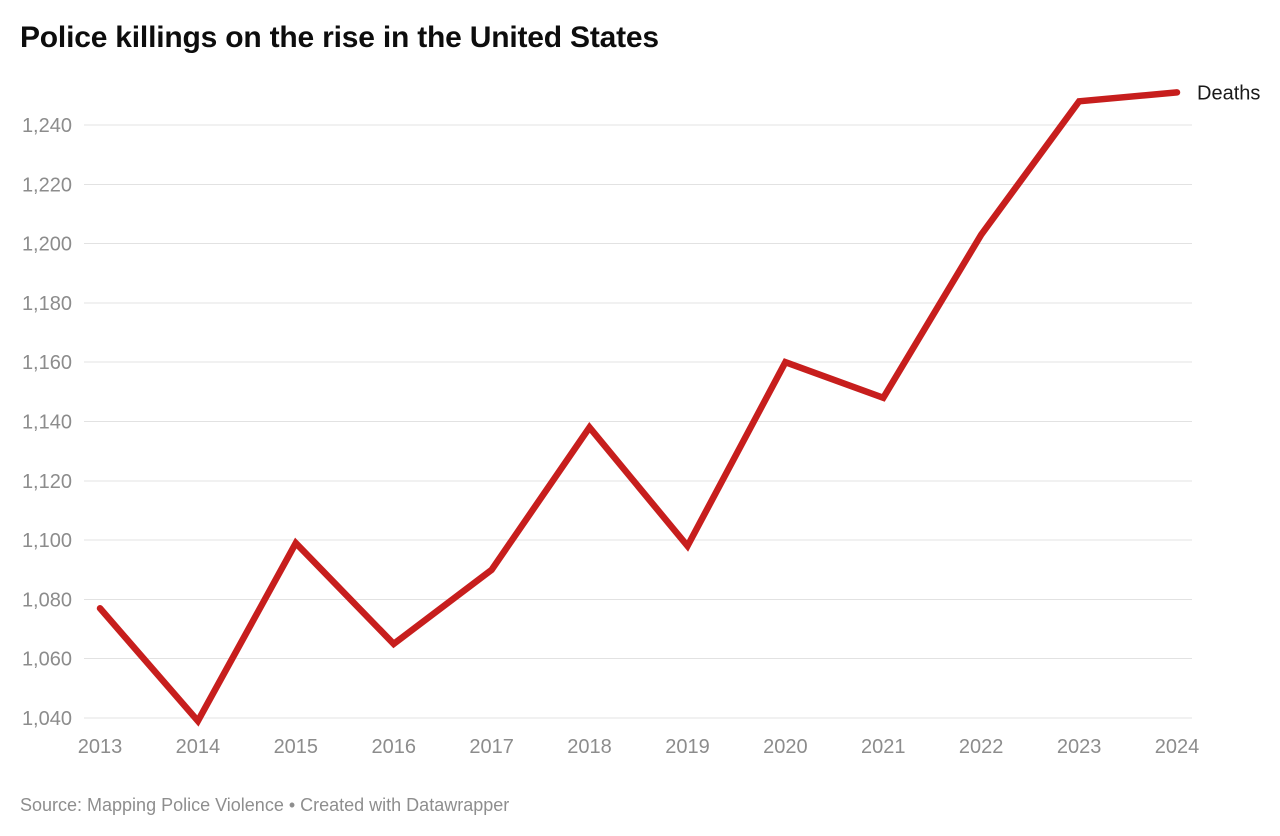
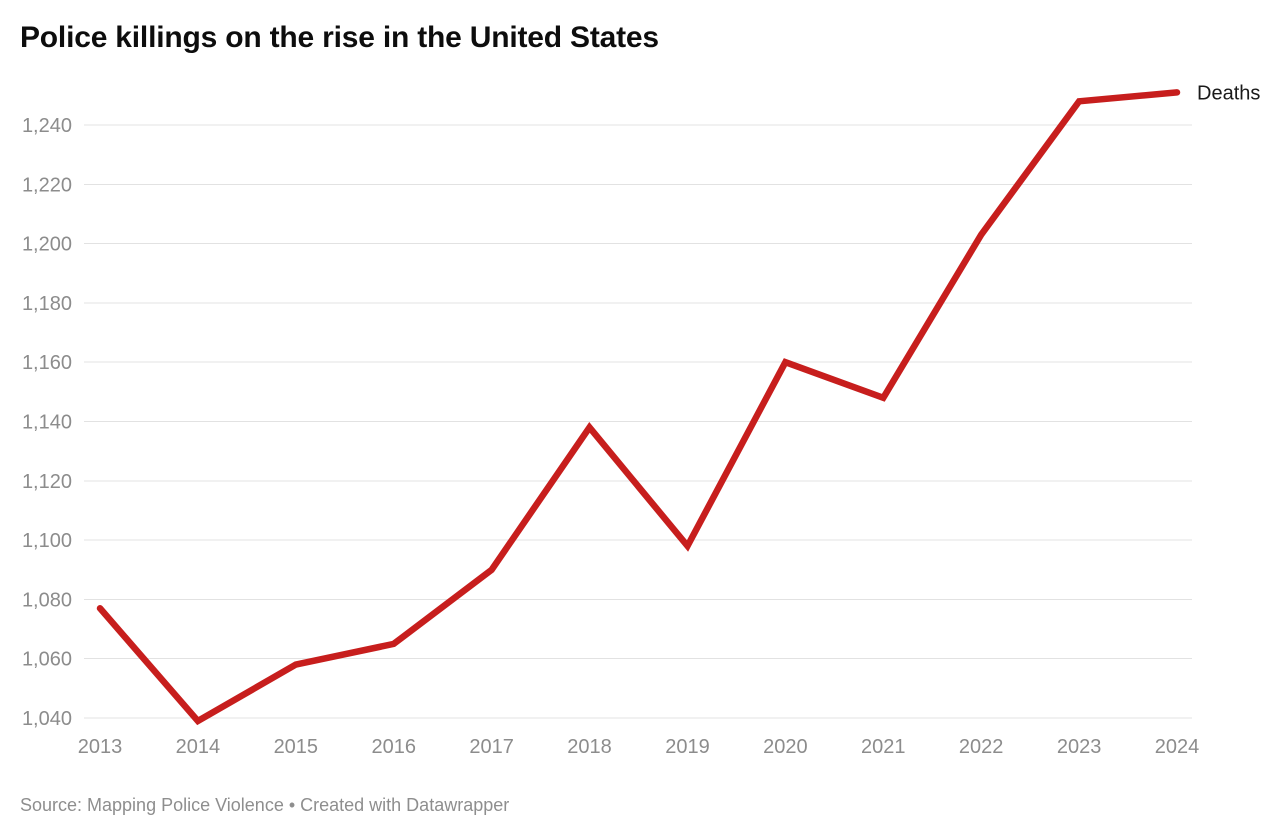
2015: 1099 -> 1058
